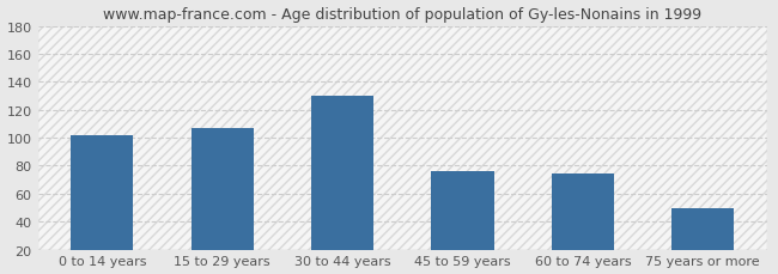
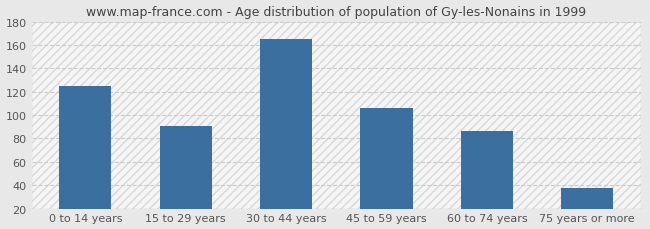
0 to 14 years: 102 -> 125
15 to 29 years: 107 -> 91
30 to 44 years: 130 -> 165
45 to 59 years: 76 -> 106
60 to 74 years: 74 -> 86
75 years or more: 50 -> 38
